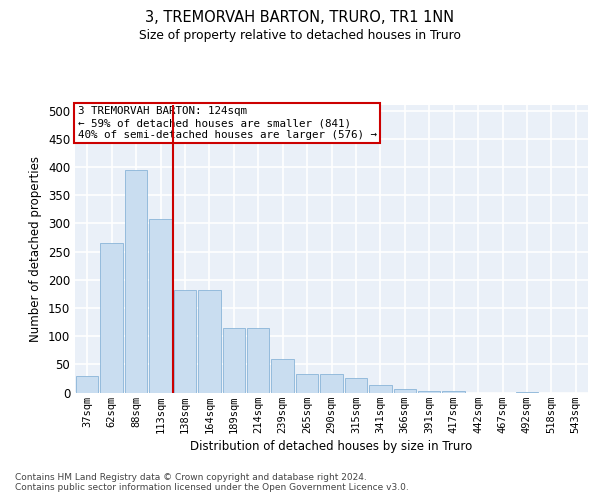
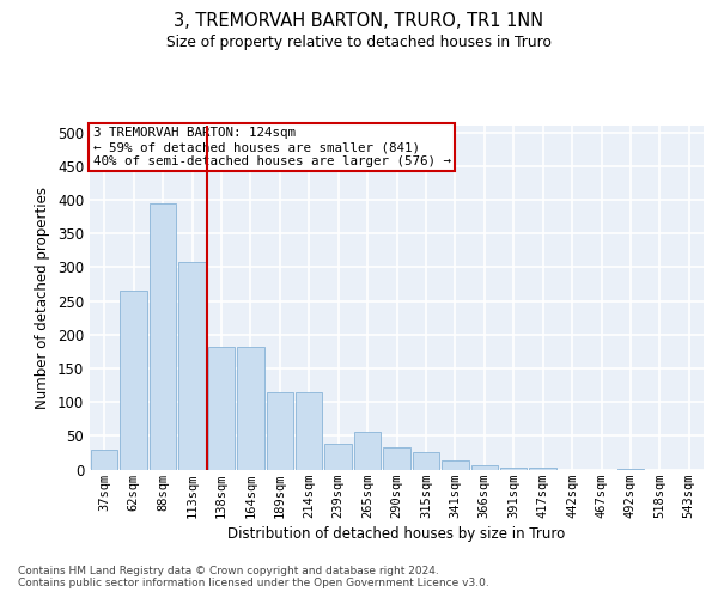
239sqm: 60 -> 38
265sqm: 32 -> 56
